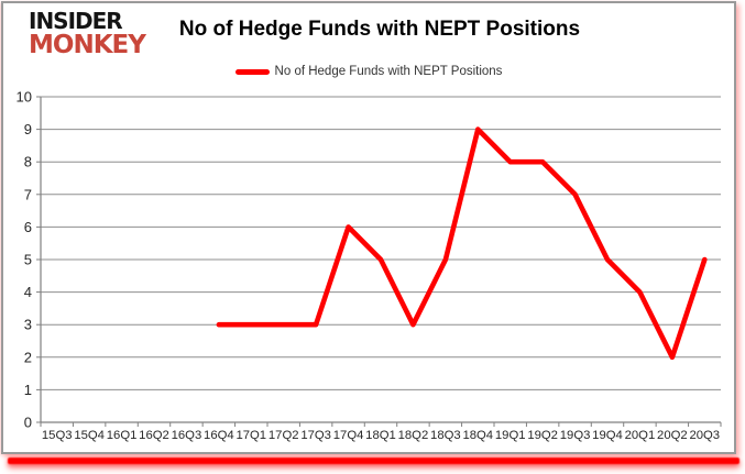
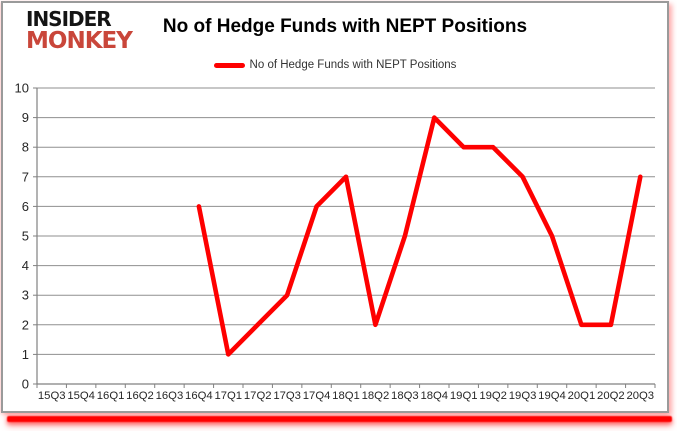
16Q4: 3 -> 6
17Q1: 3 -> 1
17Q2: 3 -> 2
18Q1: 5 -> 7
18Q2: 3 -> 2
20Q1: 4 -> 2
20Q3: 5 -> 7
